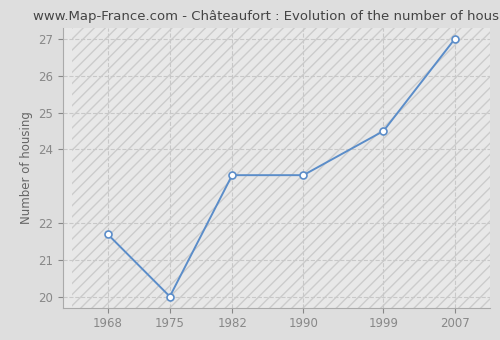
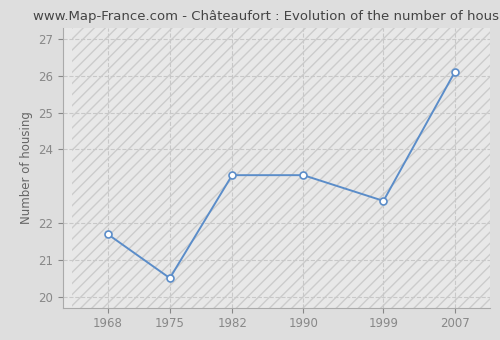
1975: 20.0 -> 20.5
1999: 24.5 -> 22.6
2007: 27.0 -> 26.1
